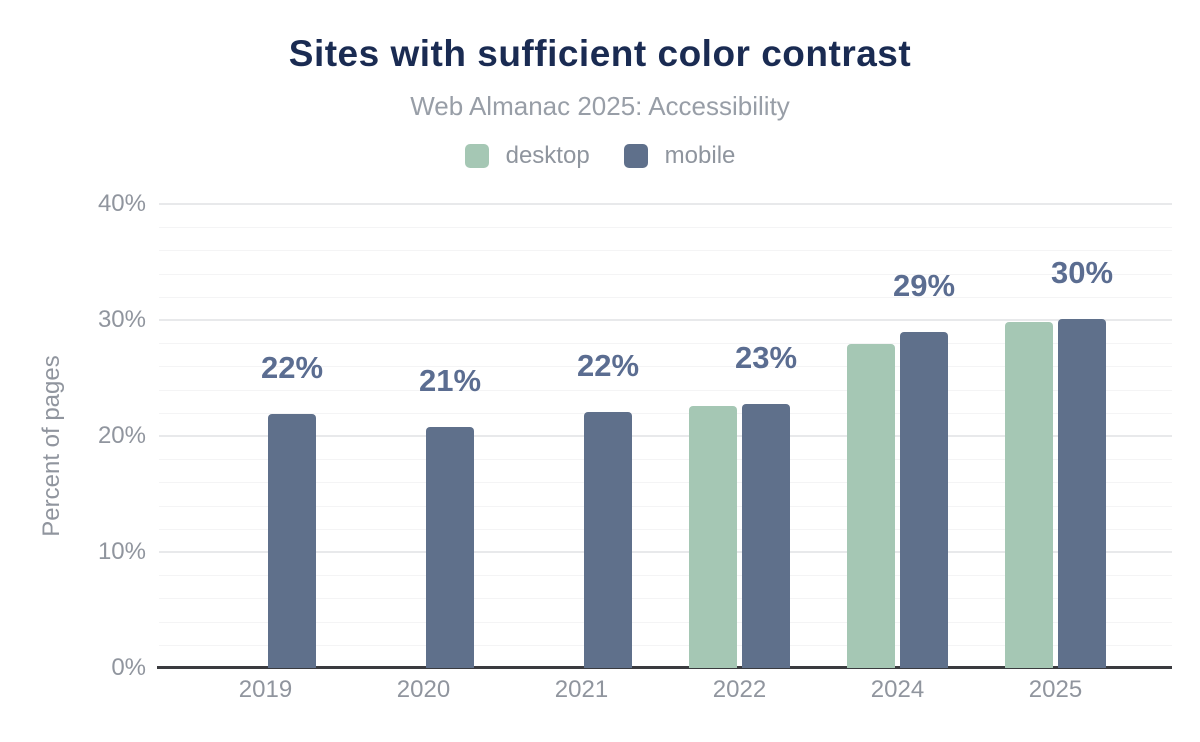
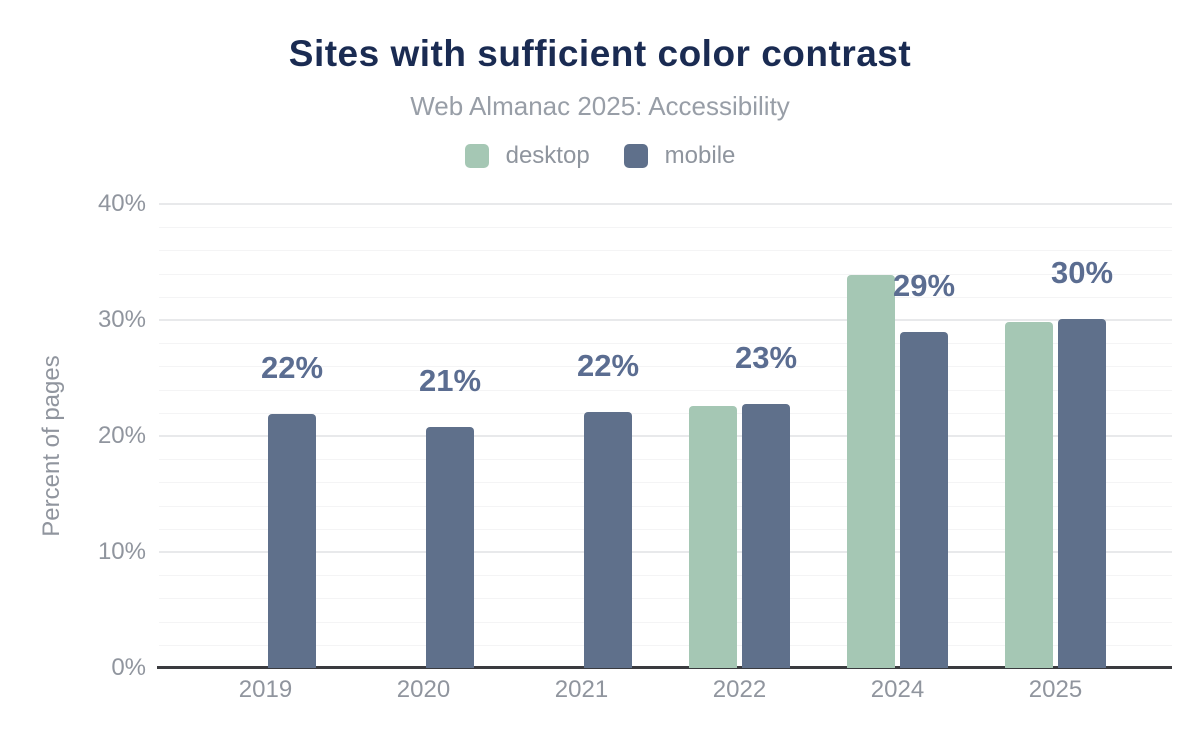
desktop/2024: 27.9% -> 33.9%
